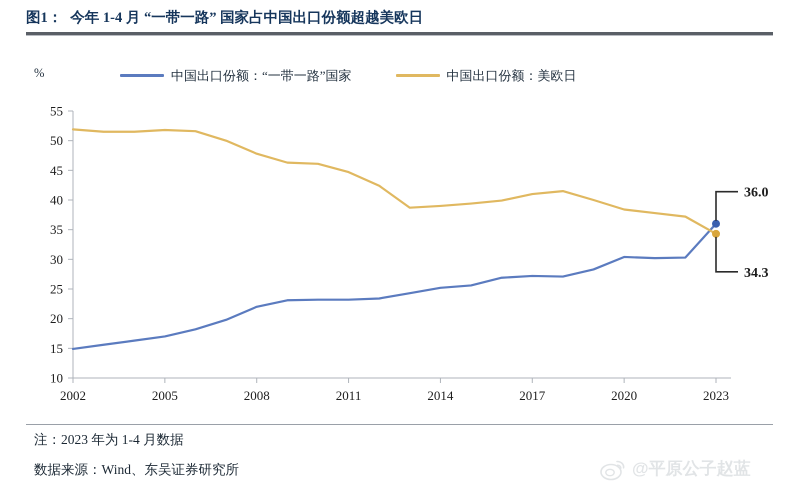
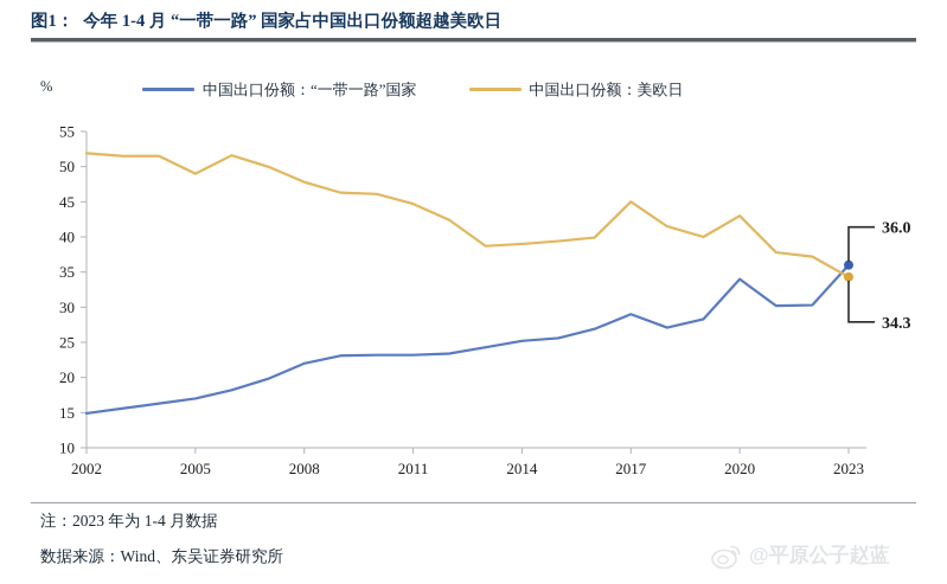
中国出口份额：美欧日/2005: 52 -> 49
中国出口份额：“一带一路”国家/2017: 27 -> 29
中国出口份额：美欧日/2017: 41 -> 45
中国出口份额：“一带一路”国家/2020: 30 -> 34
中国出口份额：美欧日/2020: 38 -> 43
